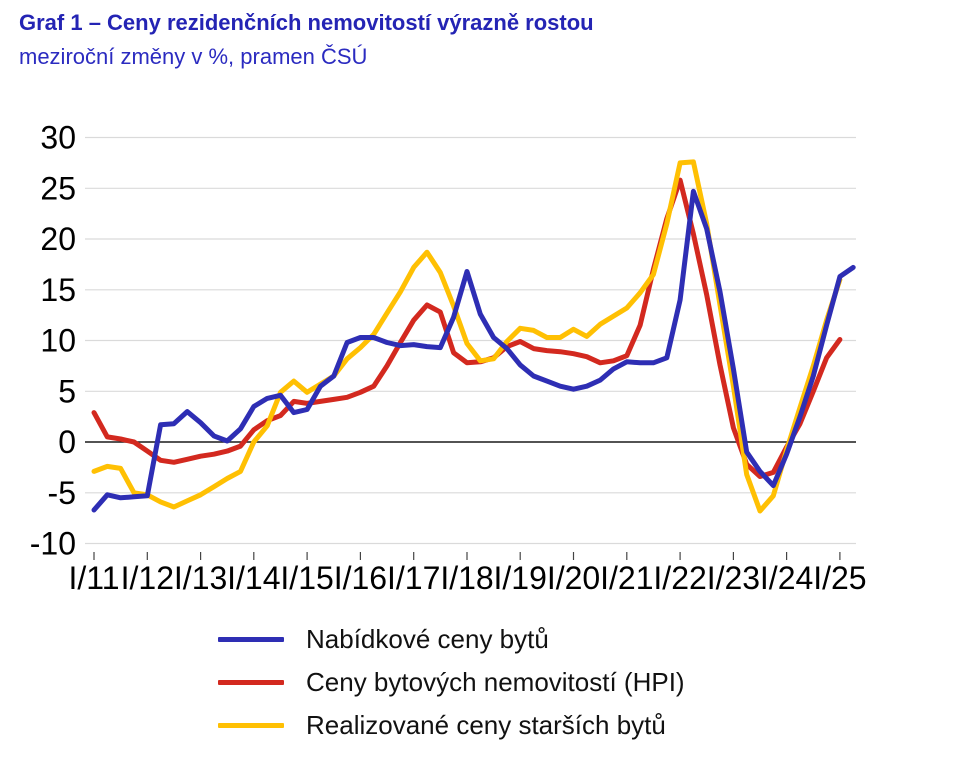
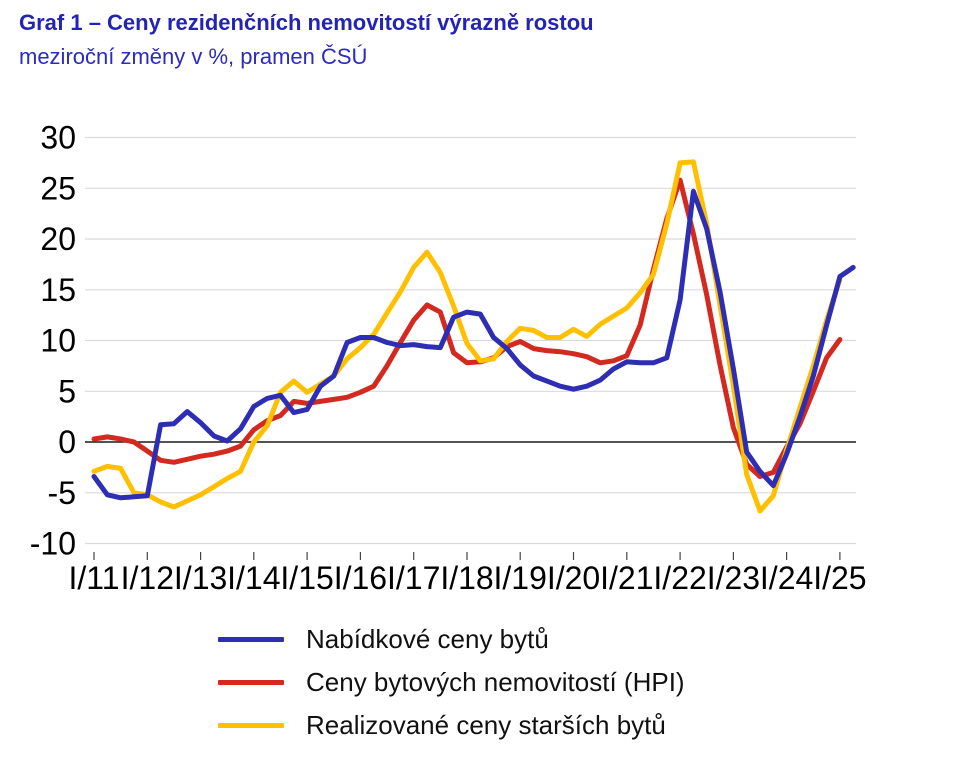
Nabídkové ceny bytů/I/11: -6.7 -> -3.4
Ceny bytových nemovitostí (HPI)/I/11: 2.9 -> 0.3
Nabídkové ceny bytů/I/18: 16.8 -> 12.8
